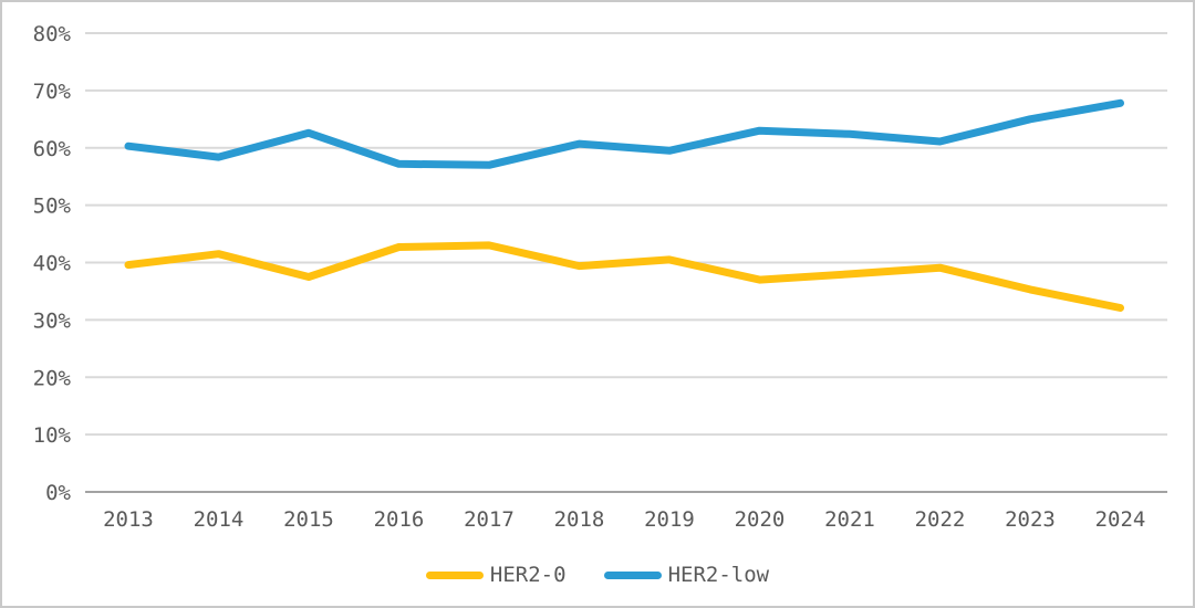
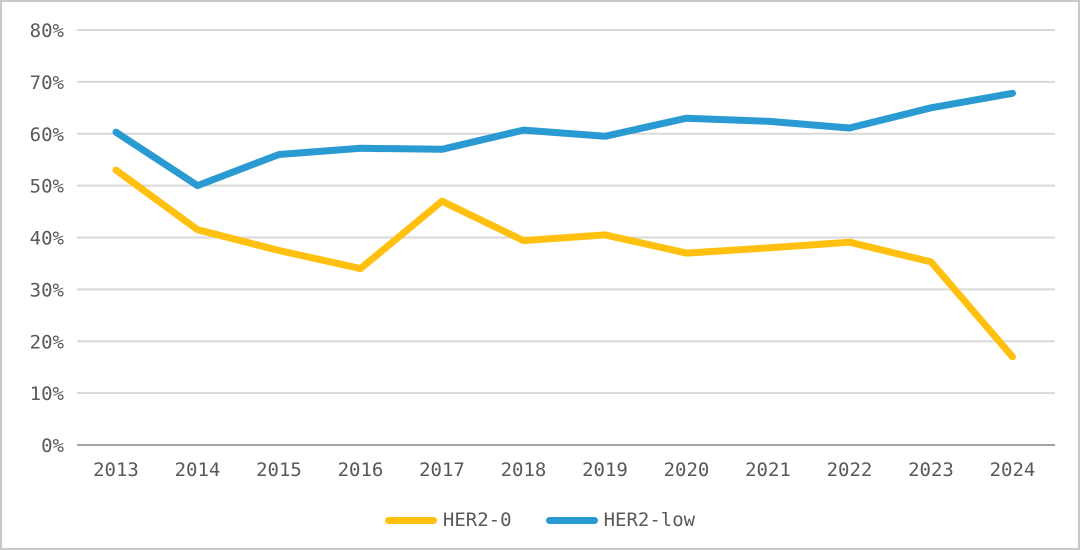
HER2-0/2013: 40% -> 53%
HER2-low/2014: 58% -> 50%
HER2-low/2015: 63% -> 56%
HER2-0/2016: 43% -> 34%
HER2-0/2017: 43% -> 47%
HER2-0/2024: 32% -> 17%
